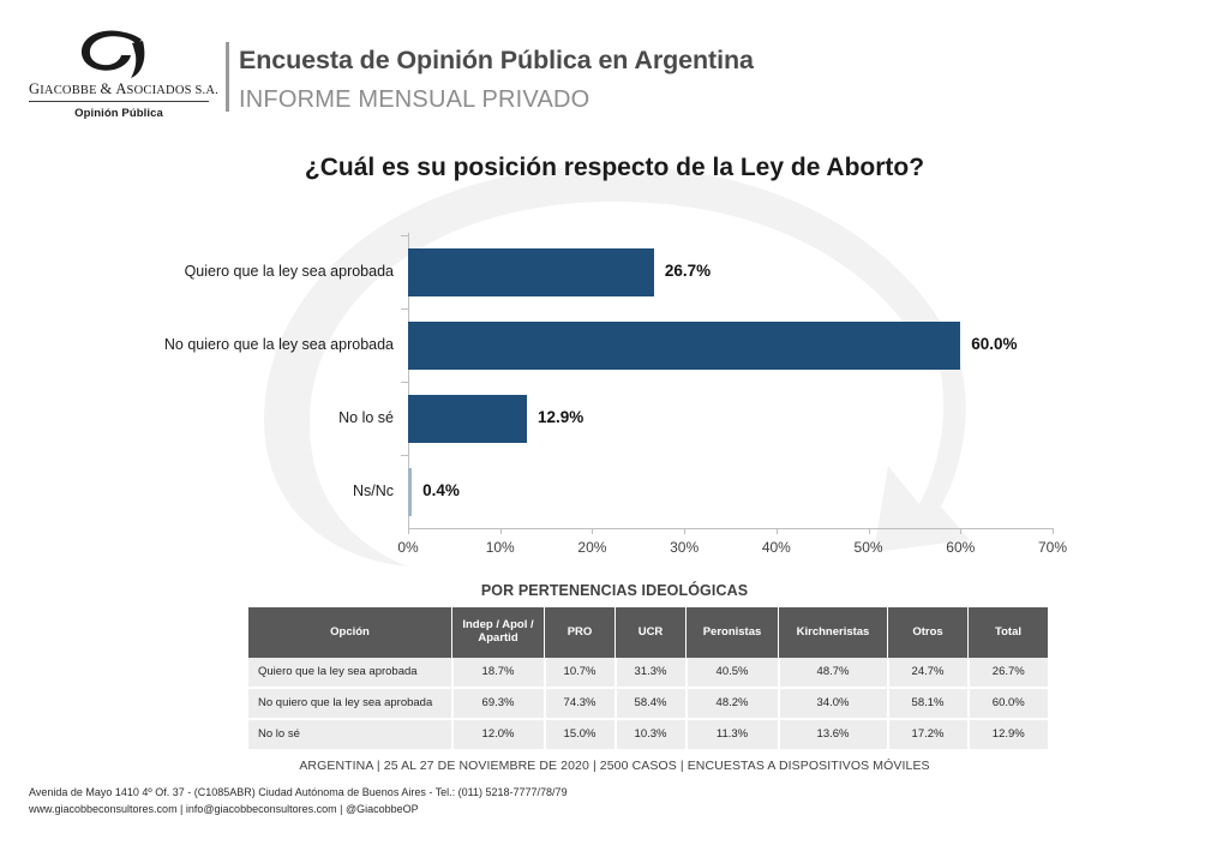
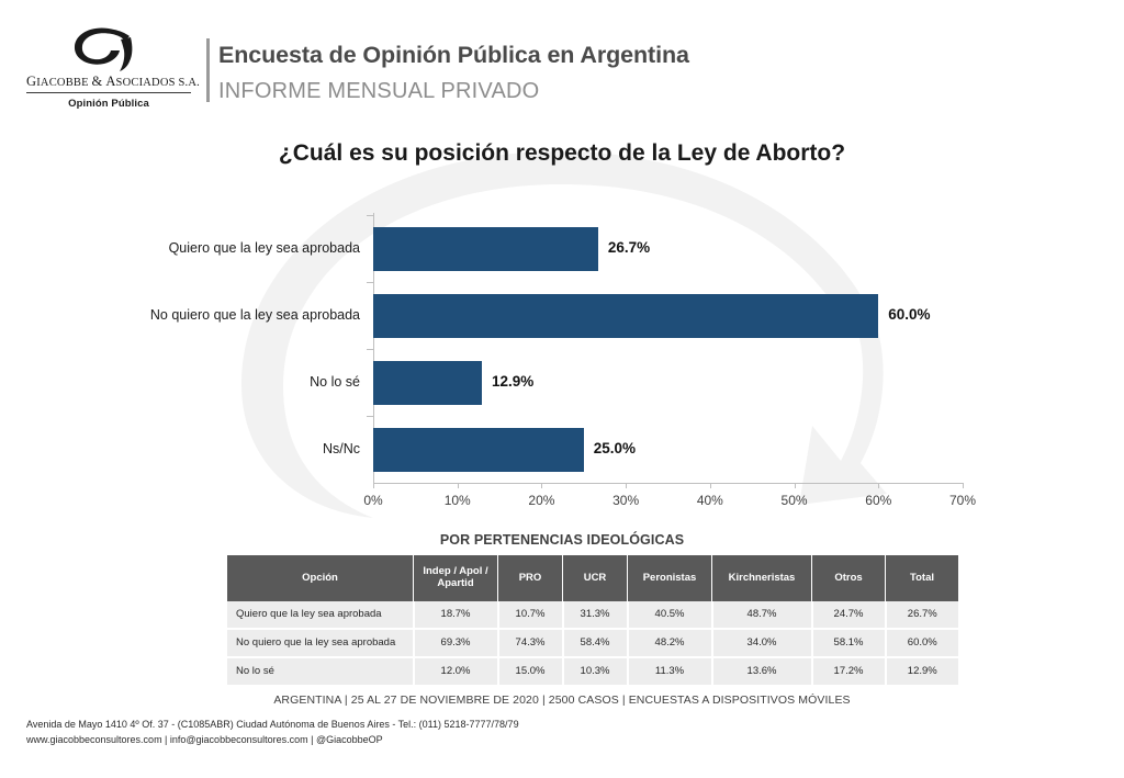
Ns/Nc: 0.4% -> 25.0%
